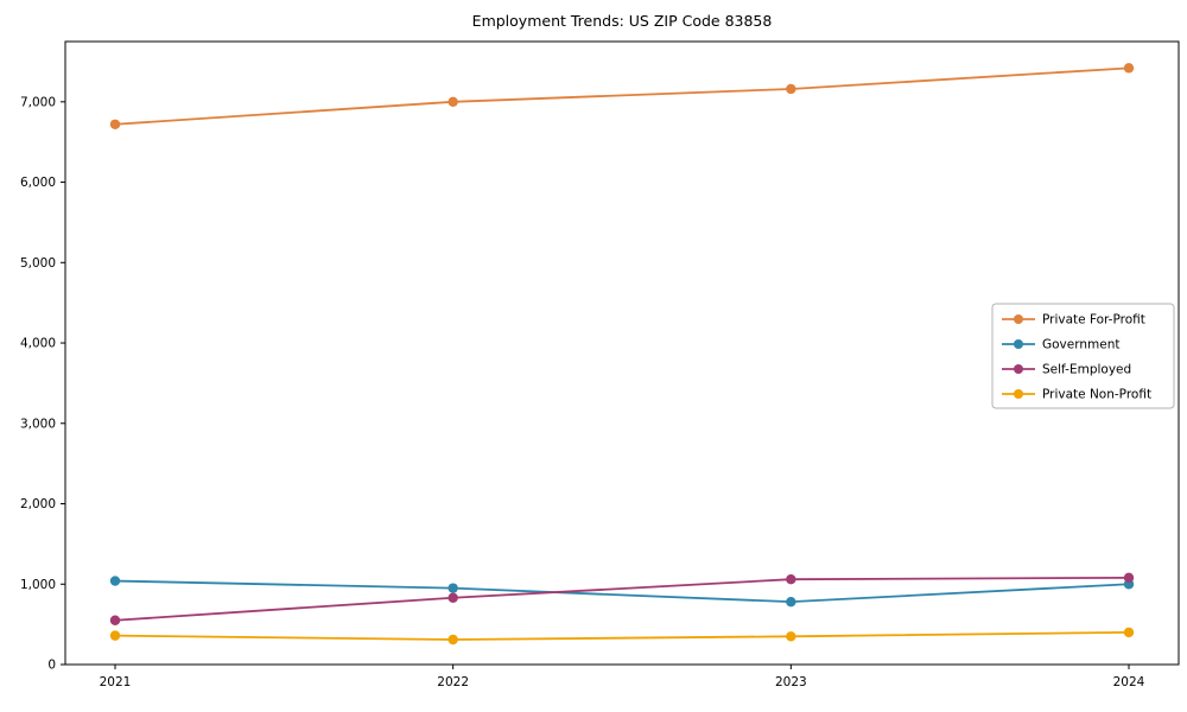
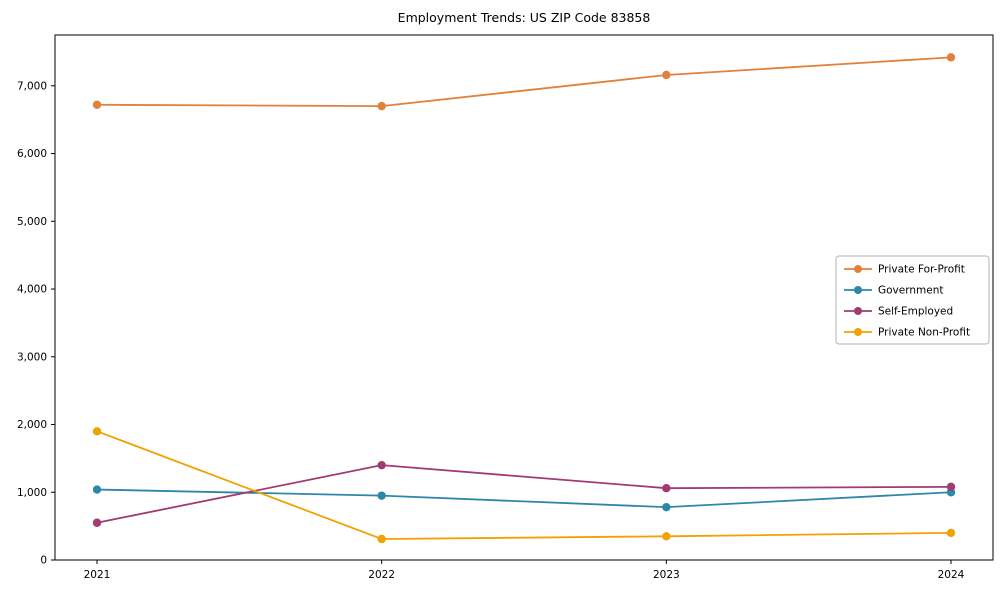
Private Non-Profit/2021: 400 -> 1900
Private For-Profit/2022: 7000 -> 6700
Self-Employed/2022: 800 -> 1400
